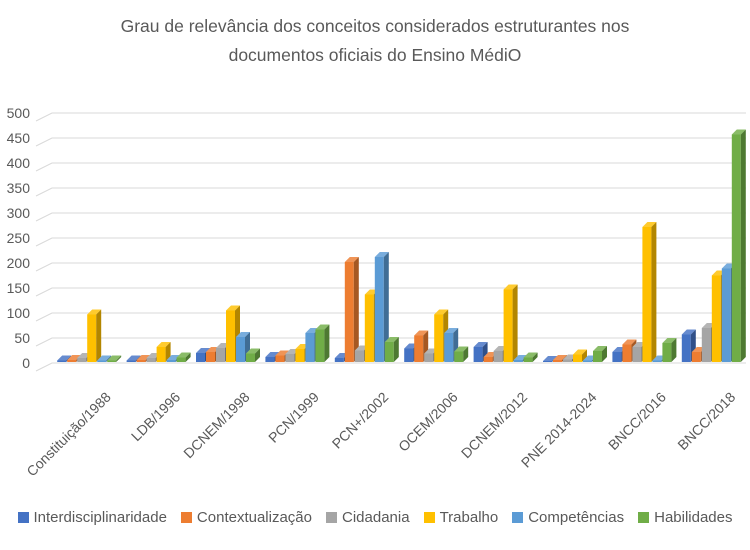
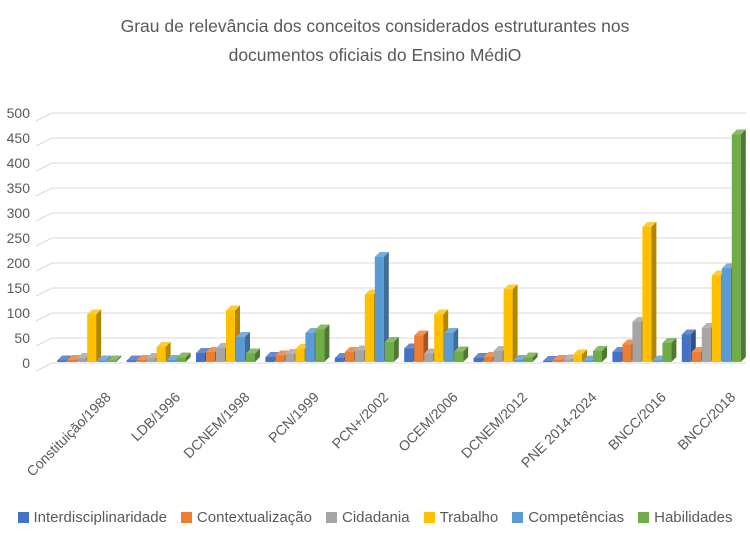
Contextualização/PCN+/2002: 200 -> 20
Interdisciplinaridade/DCNEM/2012: 30 -> 10
Cidadania/BNCC/2016: 30 -> 80
